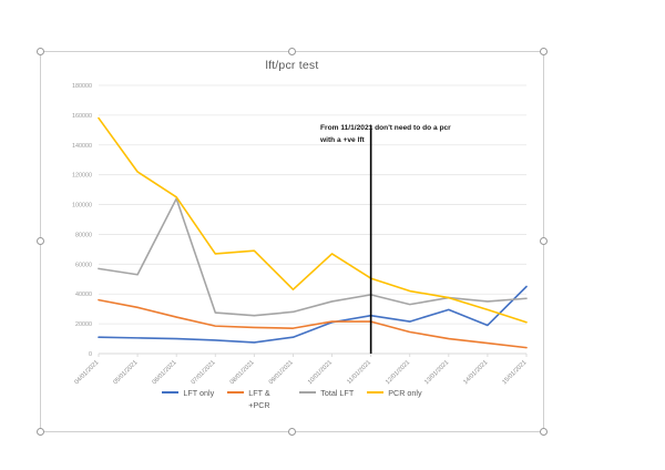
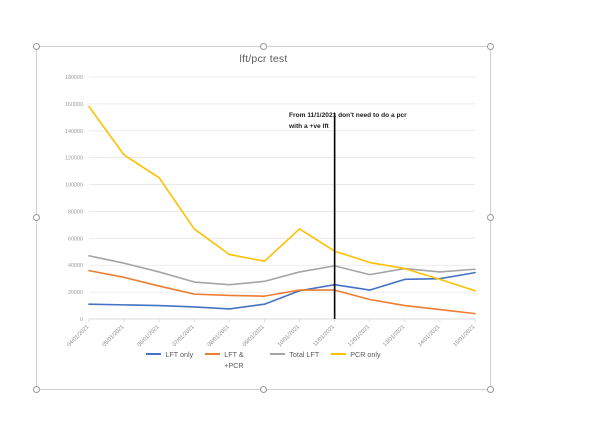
Total LFT/04/01/2021: 57000 -> 47000
Total LFT/05/01/2021: 53000 -> 42000
Total LFT/06/01/2021: 104000 -> 35000
PCR only/08/01/2021: 69000 -> 48000
LFT only/14/01/2021: 19000 -> 30000
LFT only/15/01/2021: 45000 -> 34000
